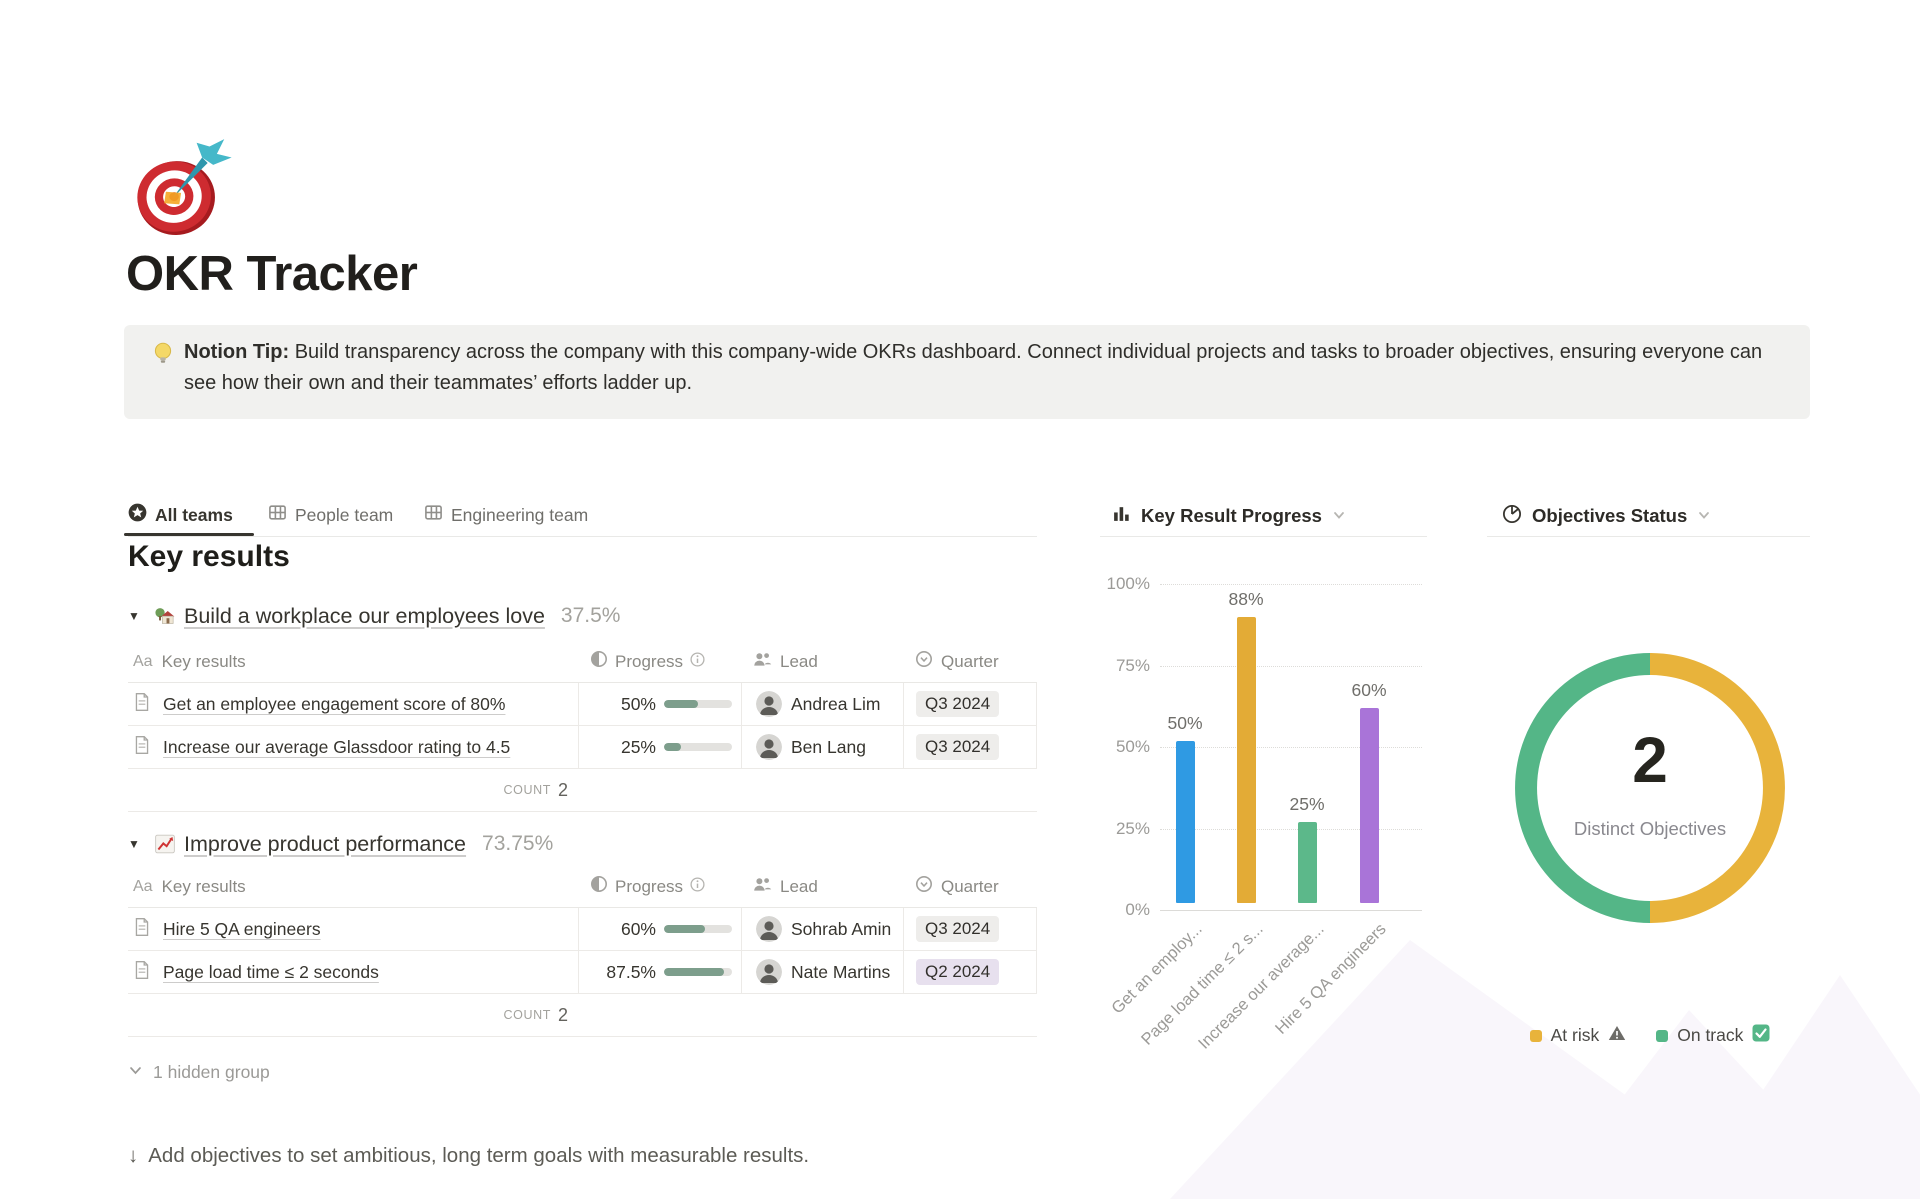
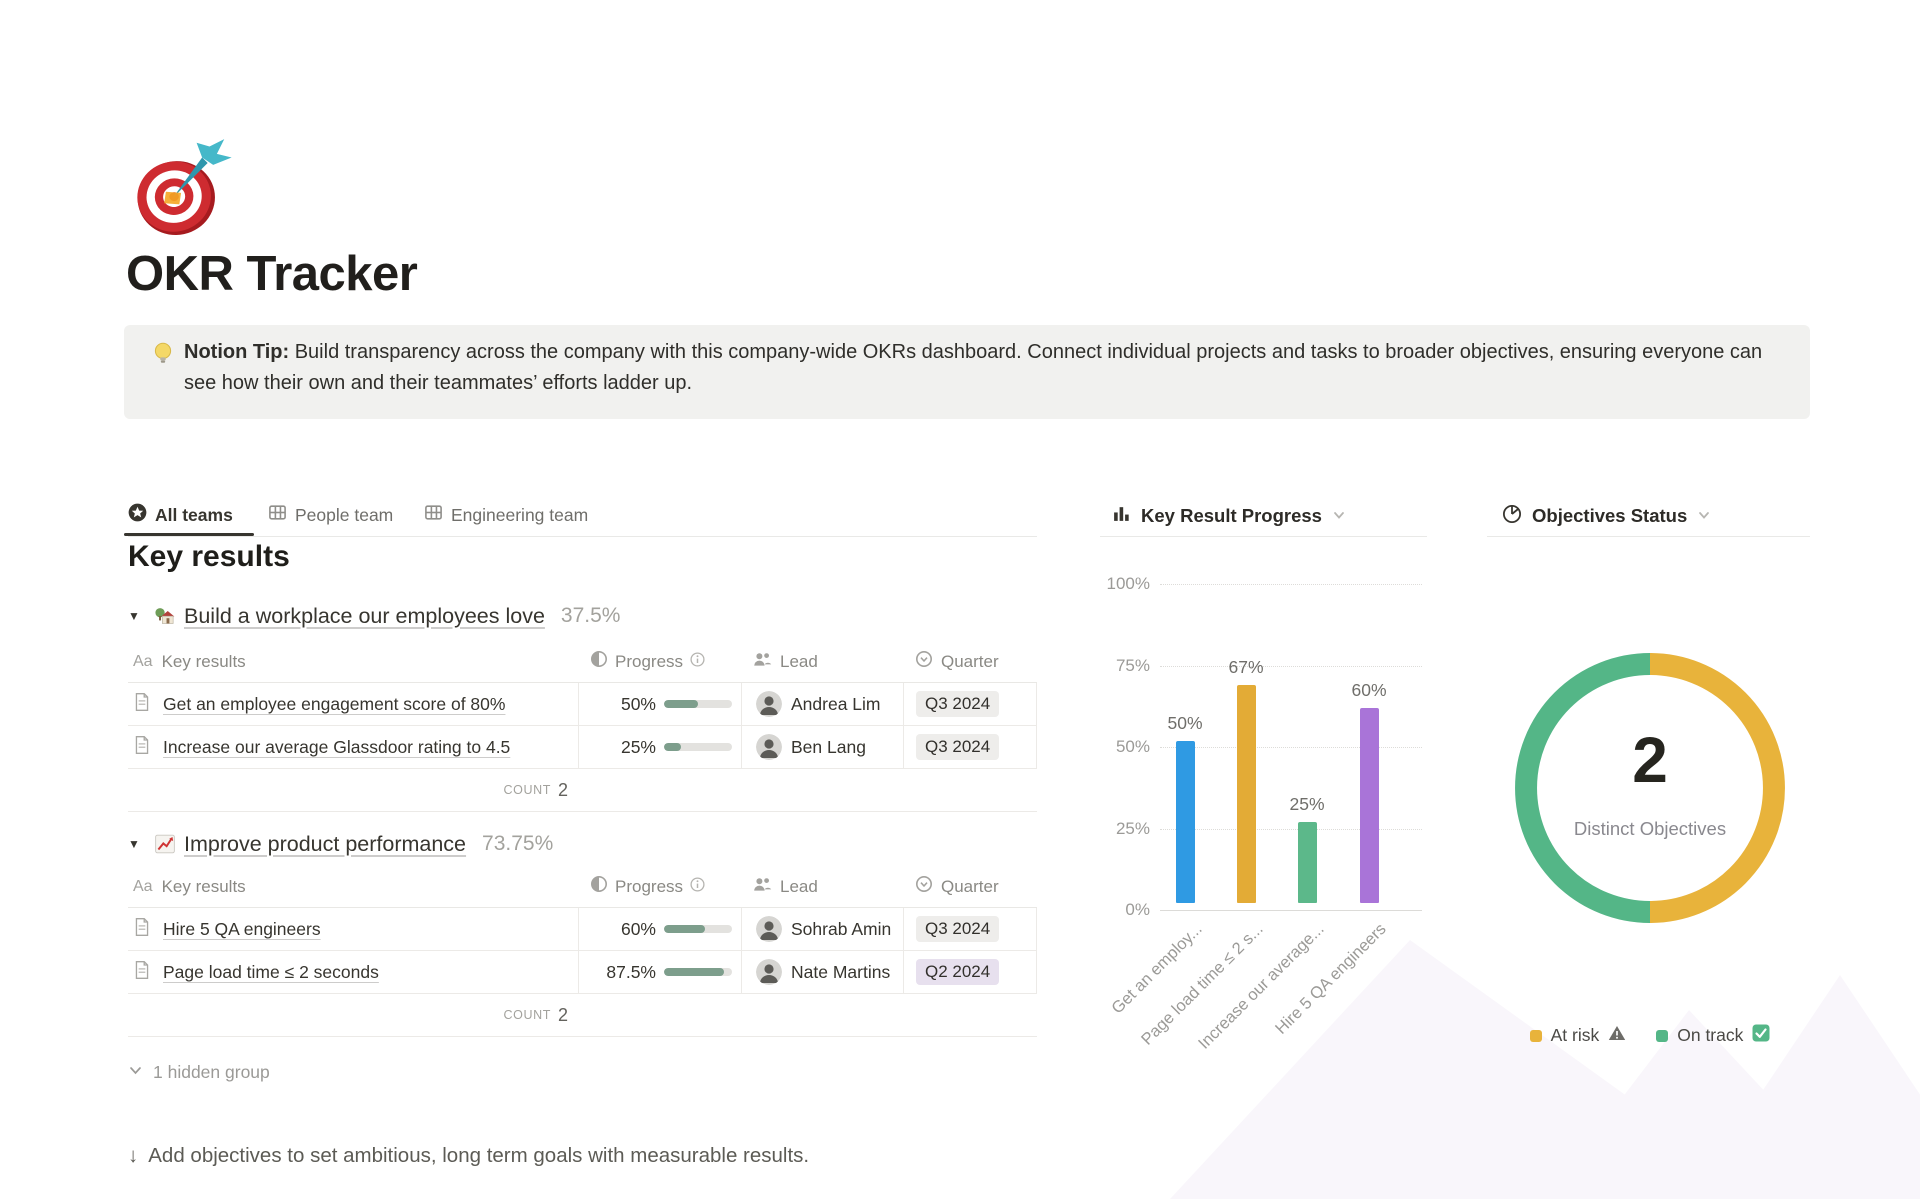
Key Result Progress/Page load time ≤ 2 s...: 88% -> 67%
